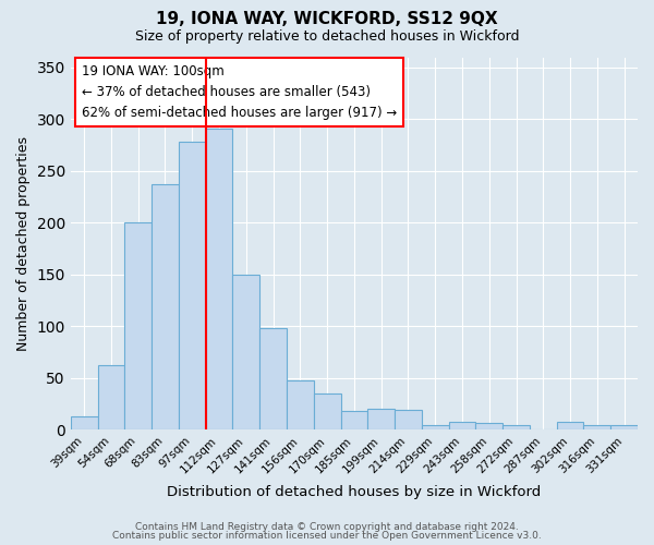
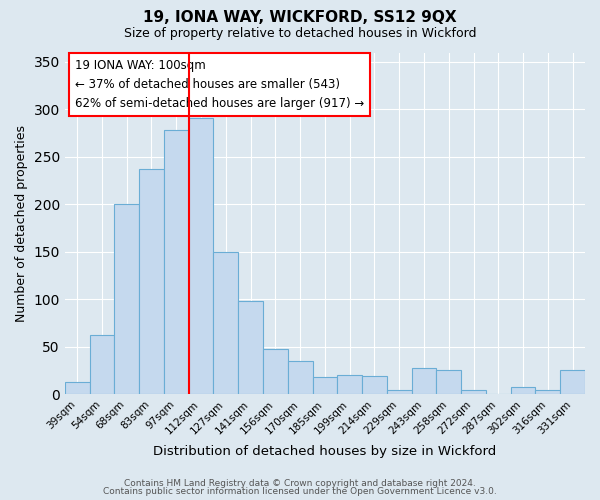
243sqm: 8 -> 28
258sqm: 7 -> 26
331sqm: 5 -> 26
